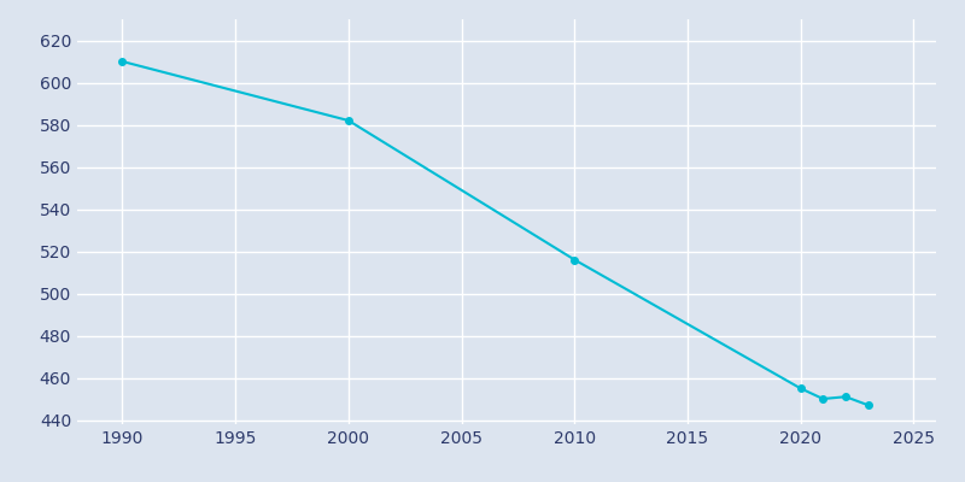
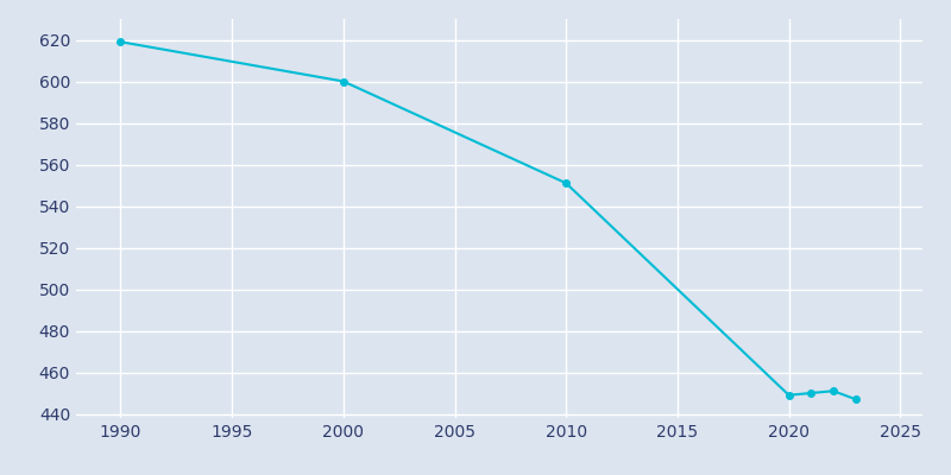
1990: 610 -> 619
2000: 582 -> 600
2010: 516 -> 551
2020: 455 -> 449
